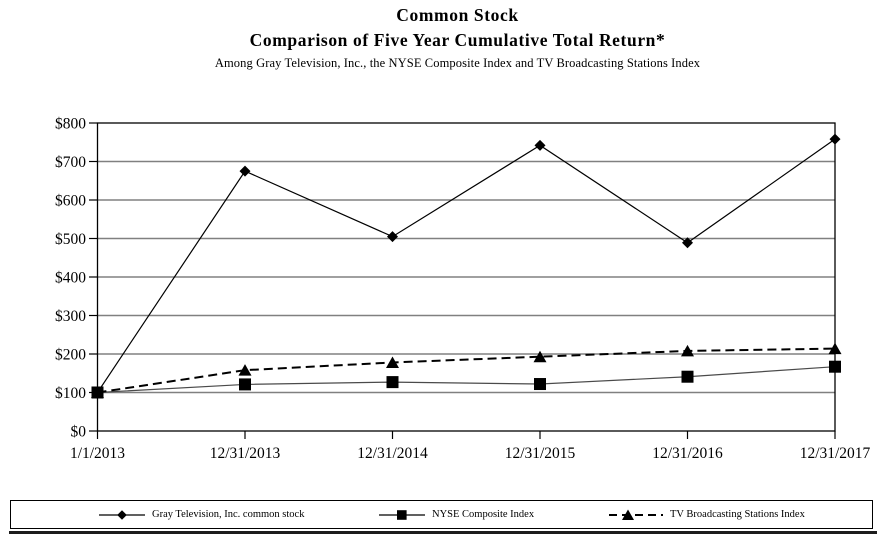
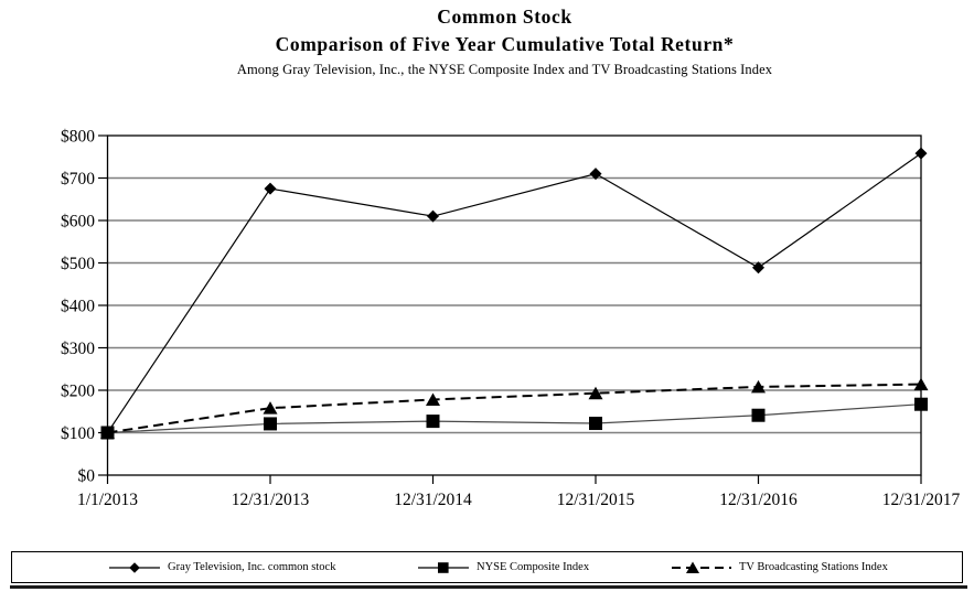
Gray Television, Inc. common stock/12/31/2014: $500 -> $610
Gray Television, Inc. common stock/12/31/2015: $740 -> $710
